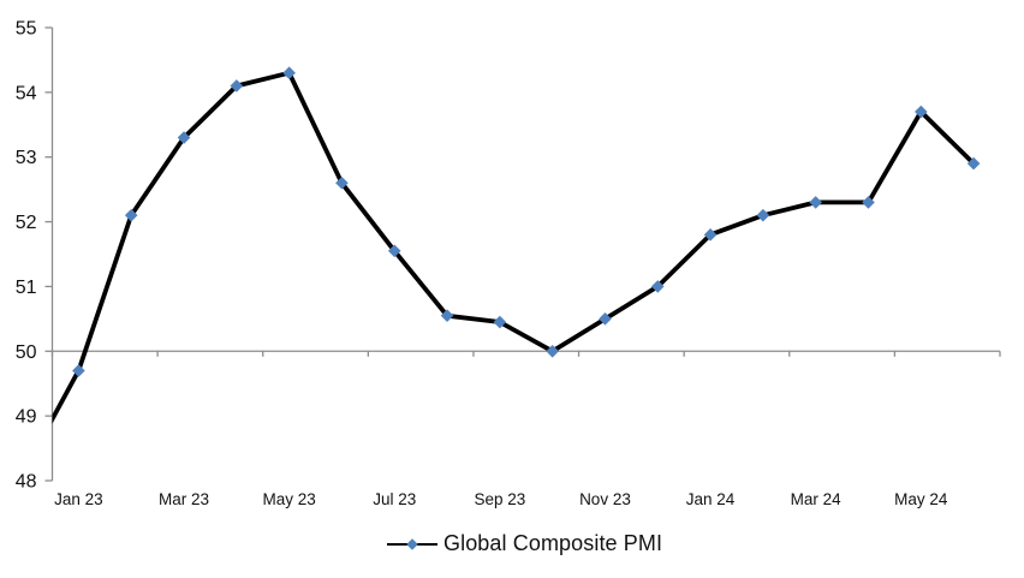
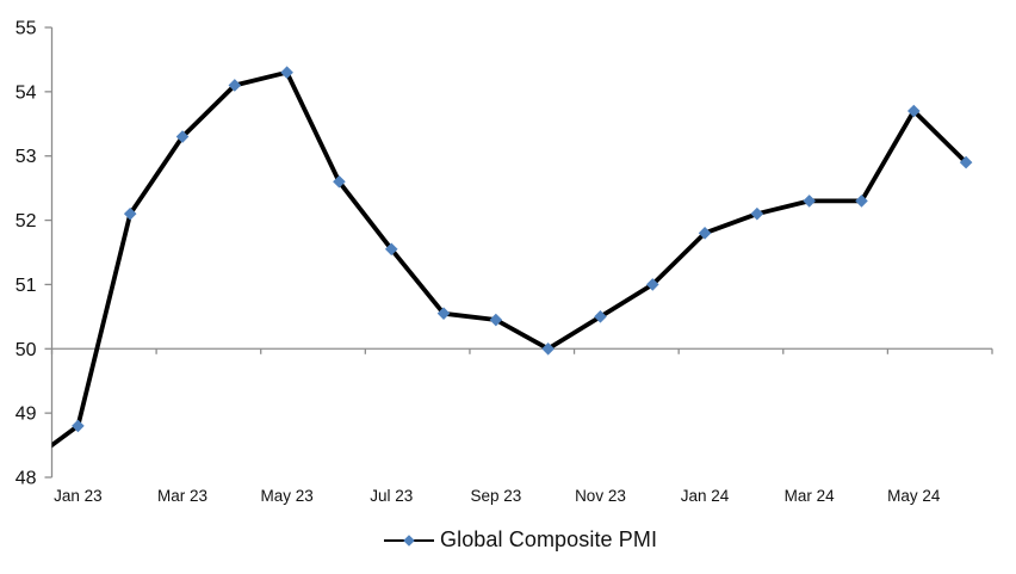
Jan 23: 49.7 -> 48.8
